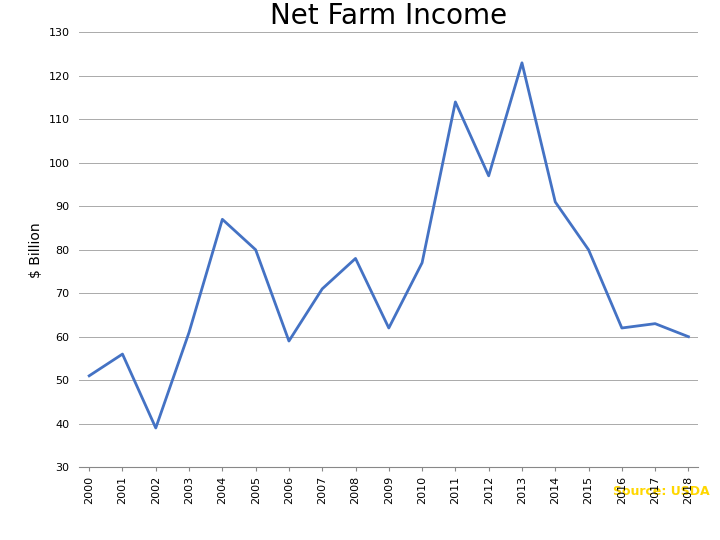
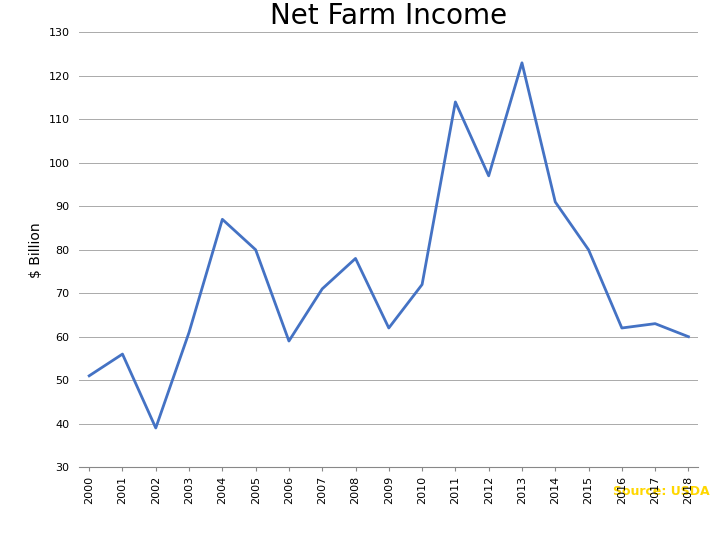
2010: 77 -> 72
